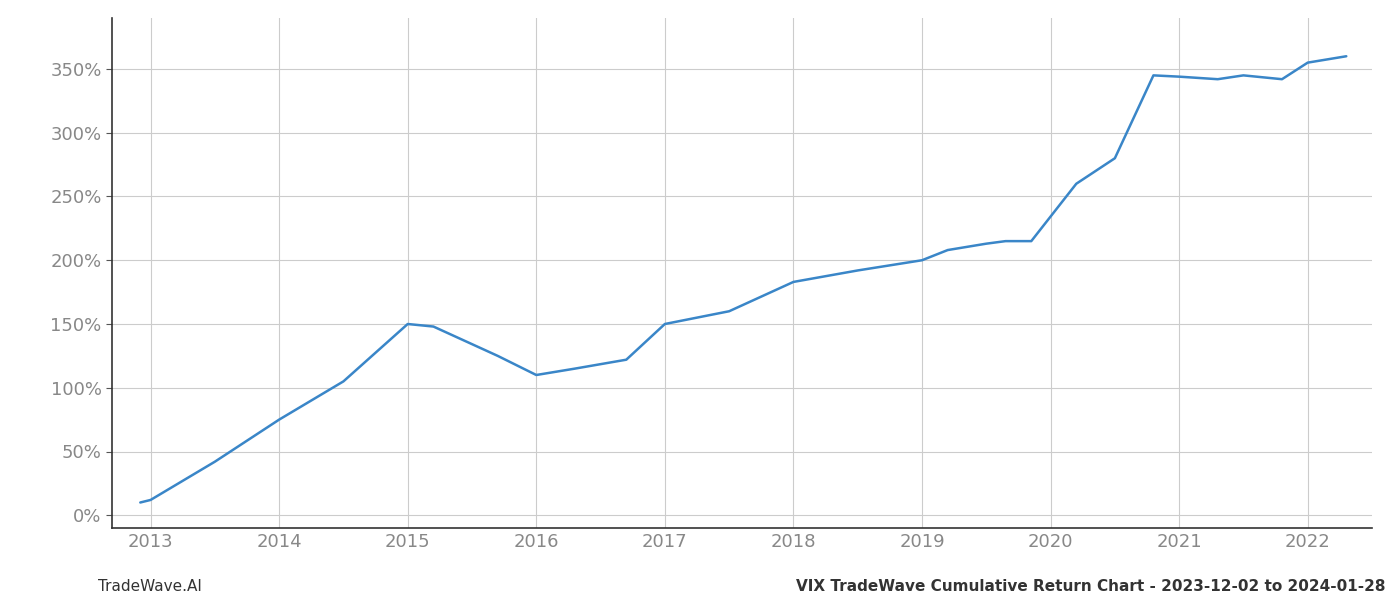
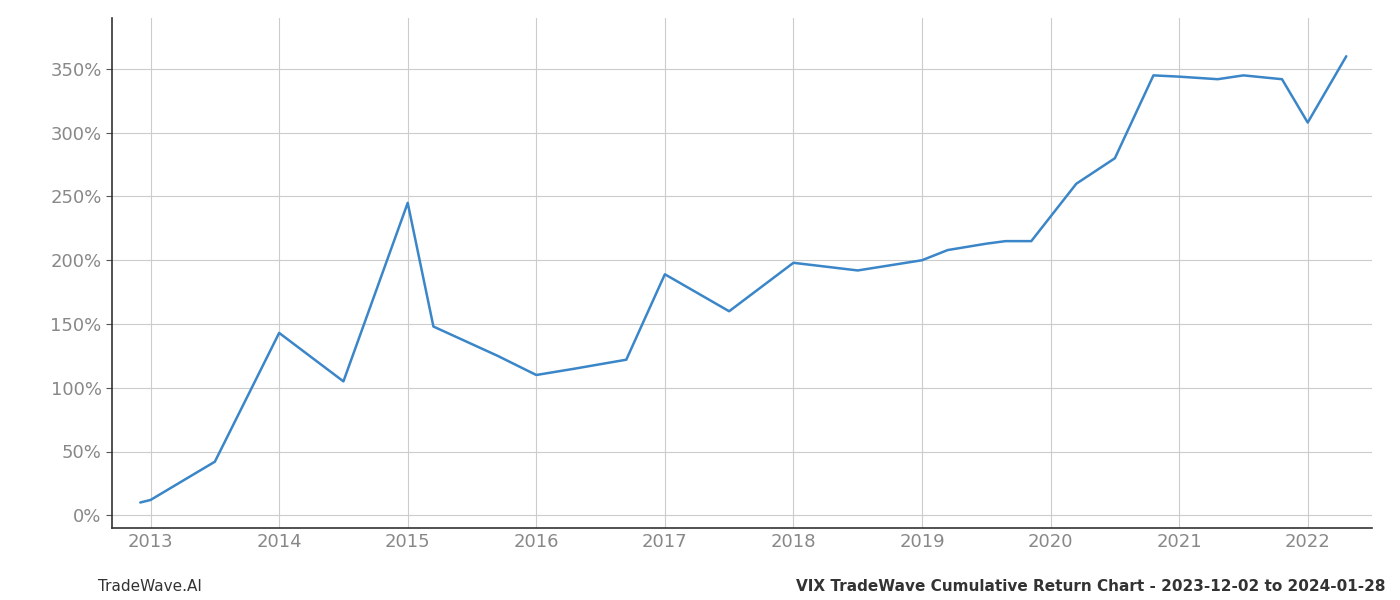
2014: 75% -> 143%
2015: 150% -> 245%
2017: 150% -> 189%
2018: 183% -> 198%
2022: 355% -> 308%
